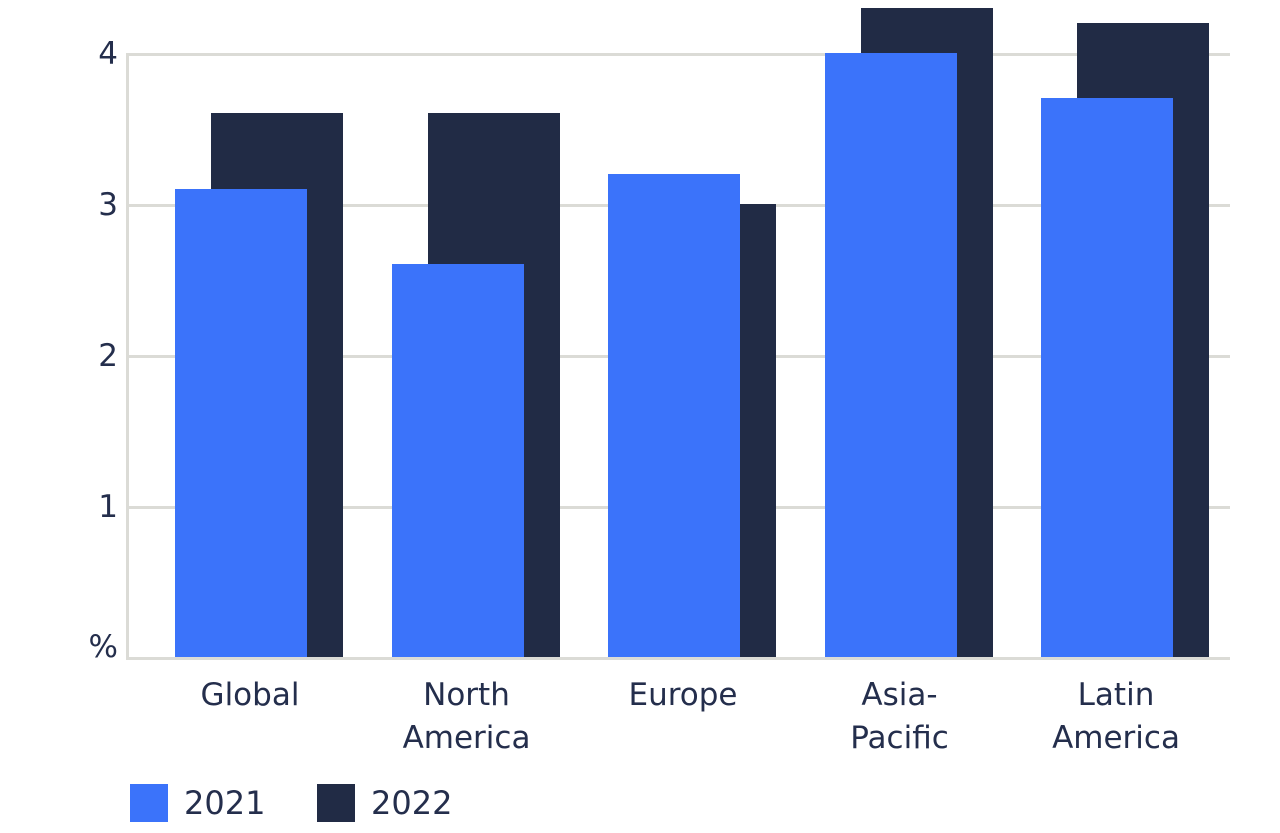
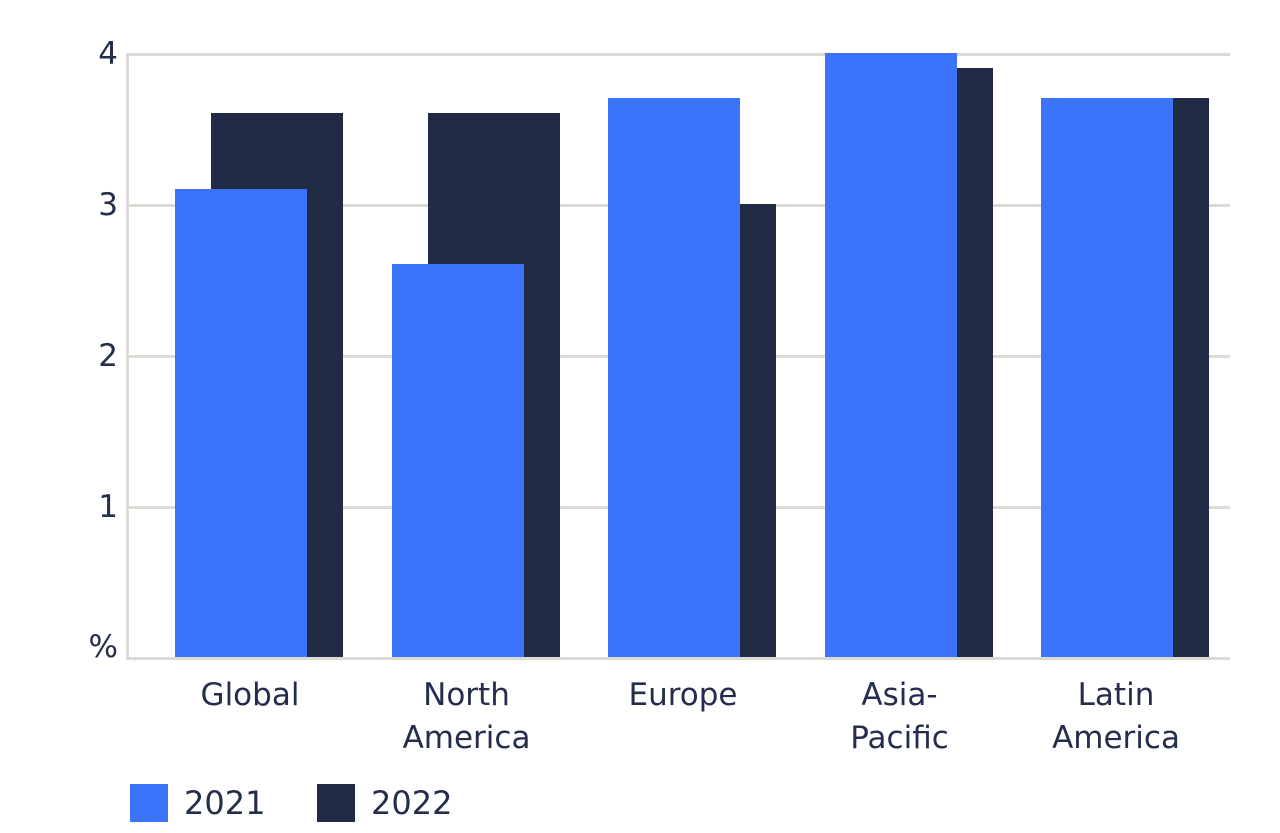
2021/Europe: 3.2 -> 3.7
2022/Asia-Pacific: 4.3 -> 3.9
2022/Latin America: 4.2 -> 3.7
